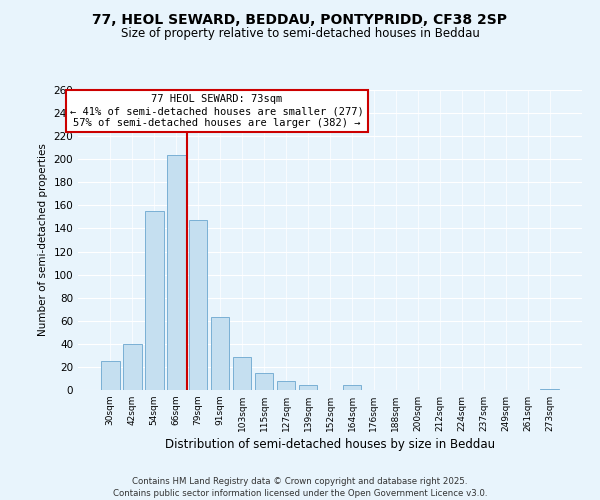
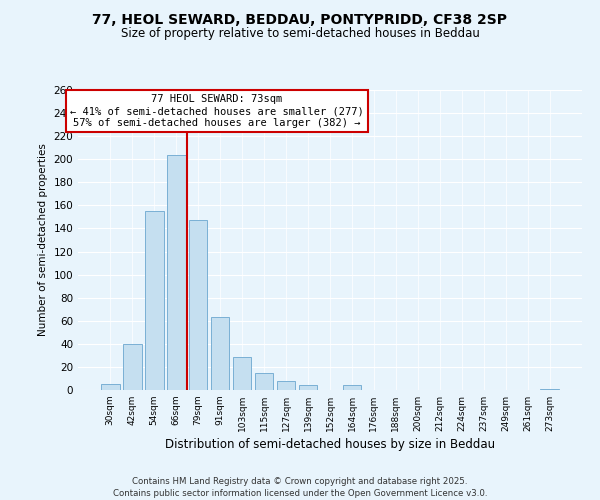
30sqm: 25 -> 5
